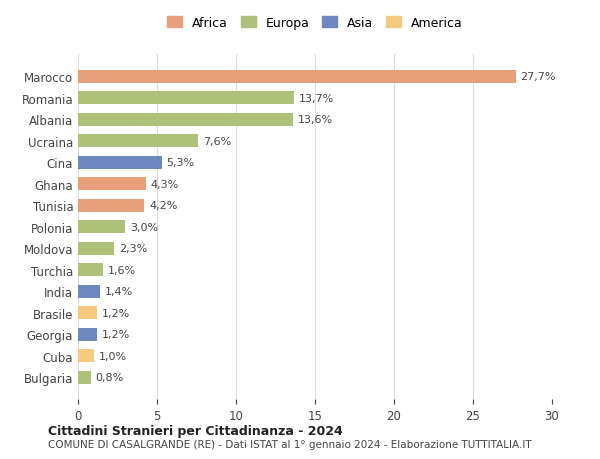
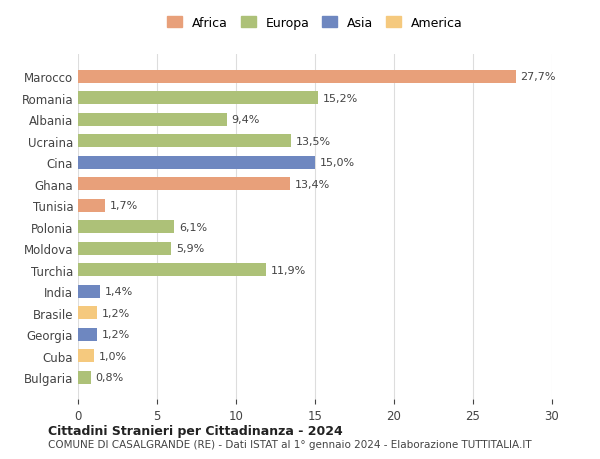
Romania: 13,7% -> 15,2%
Albania: 13,6% -> 9,4%
Ucraina: 7,6% -> 13,5%
Cina: 5,3% -> 15,0%
Ghana: 4,3% -> 13,4%
Tunisia: 4,2% -> 1,7%
Polonia: 3,0% -> 6,1%
Moldova: 2,3% -> 5,9%
Turchia: 1,6% -> 11,9%
